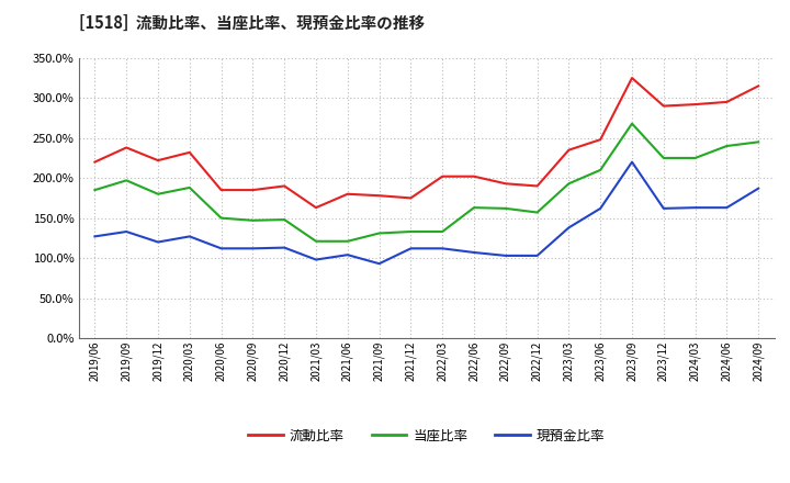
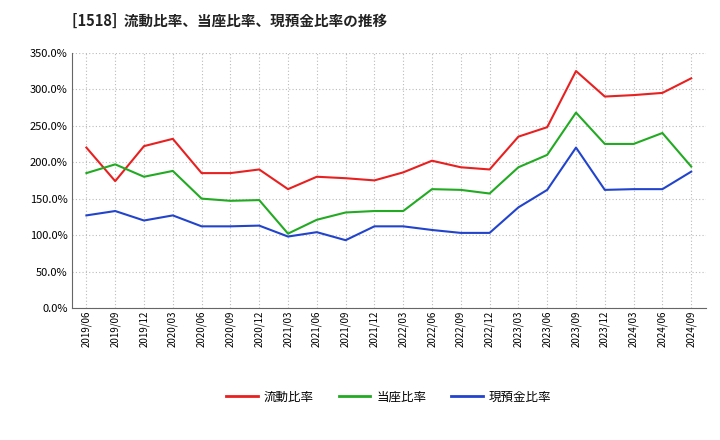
流動比率/2019/09: 238% -> 174%
当座比率/2021/03: 121% -> 102%
流動比率/2022/03: 202% -> 186%
当座比率/2024/09: 245% -> 194%
